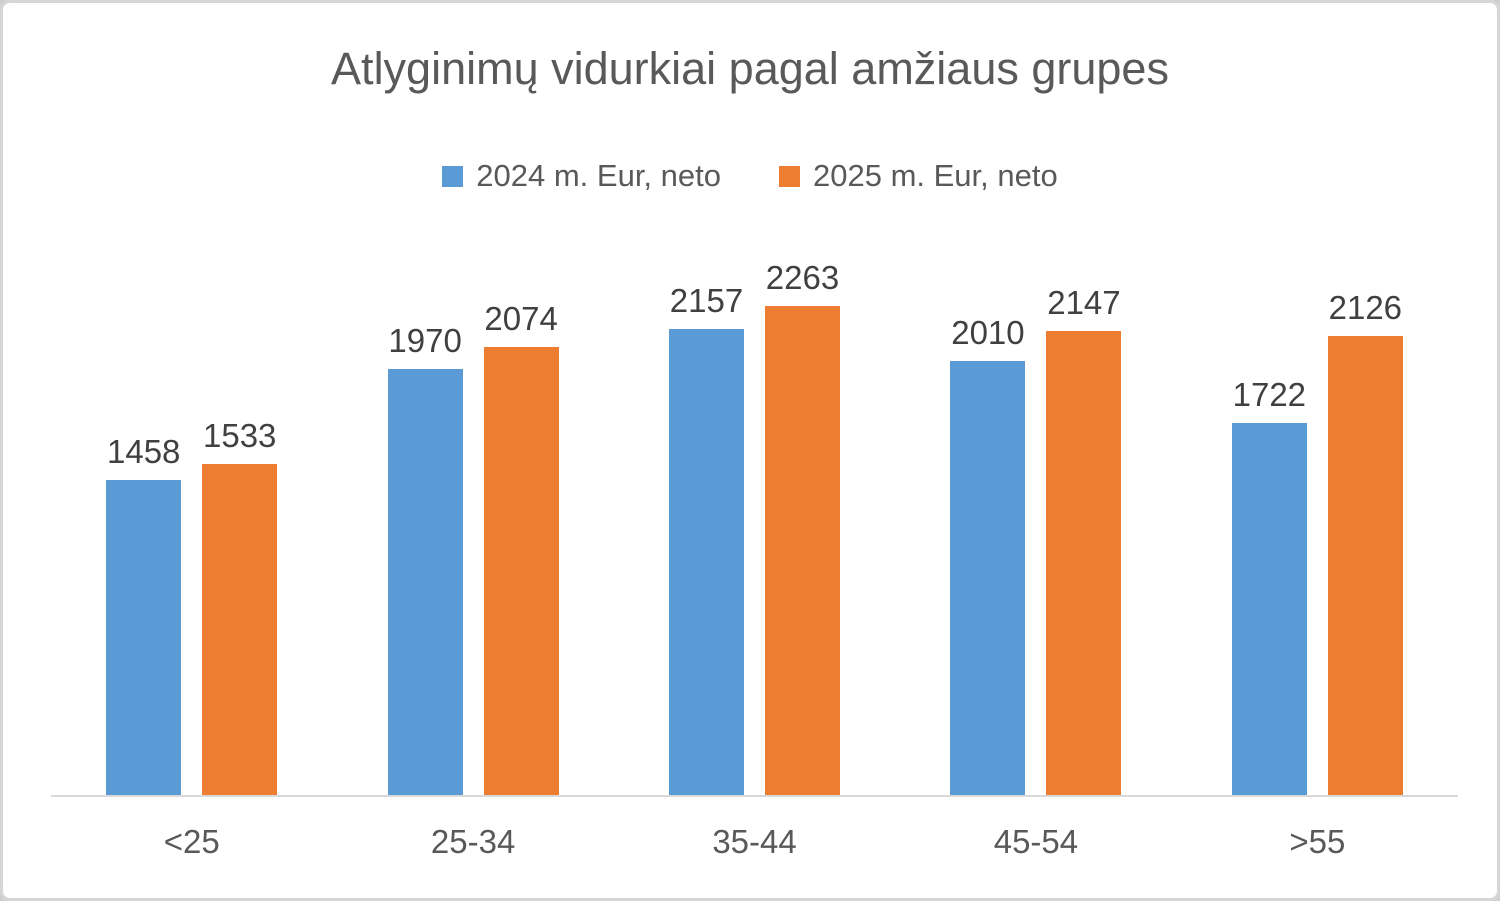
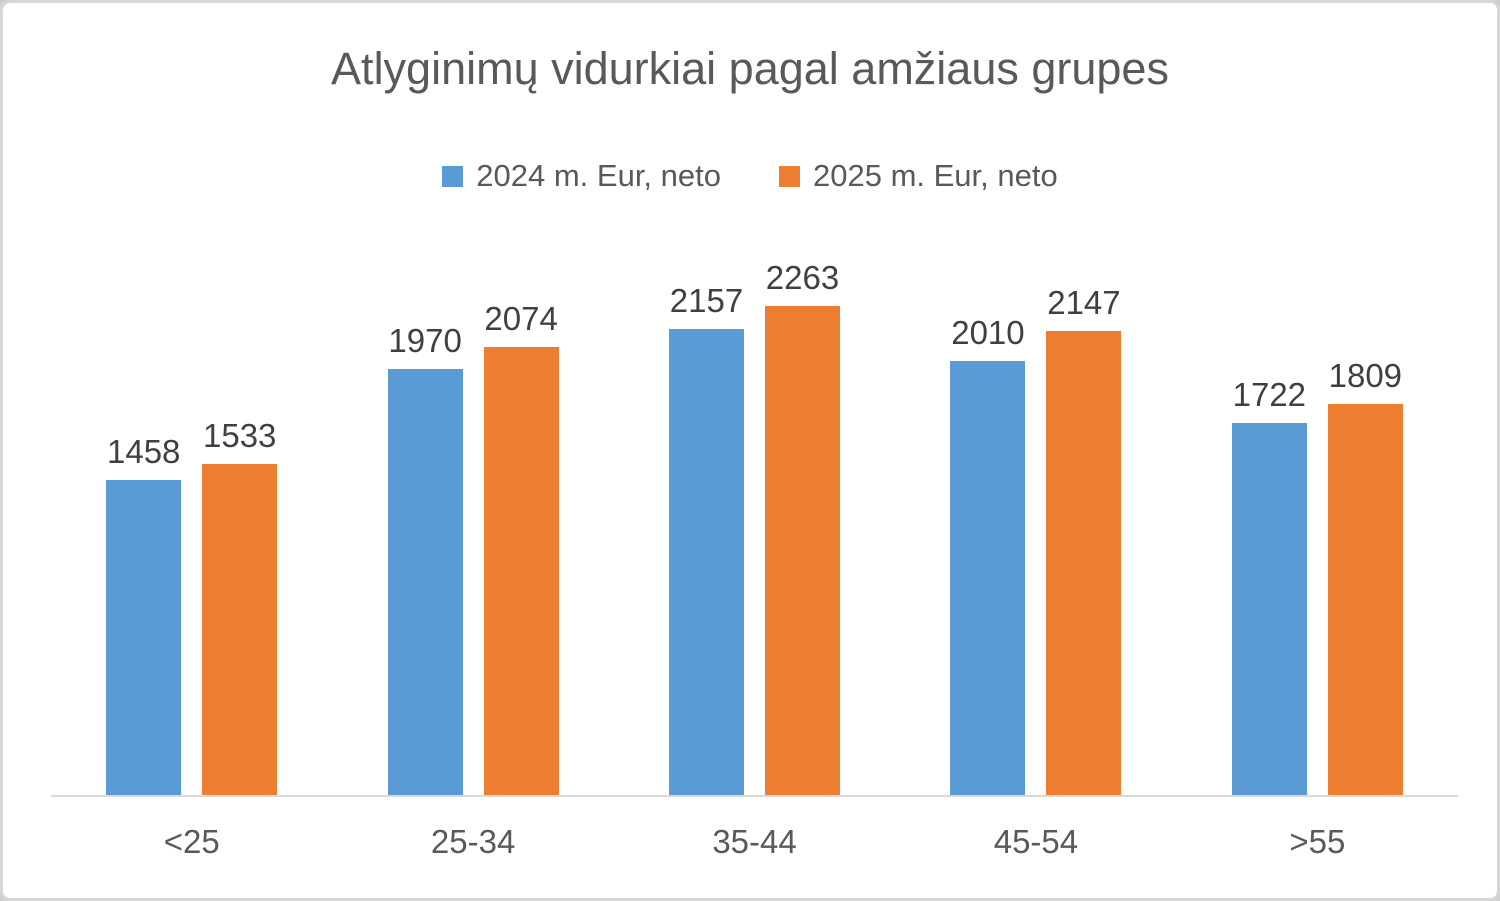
2025 m. Eur, neto/>55: 2126 -> 1809
